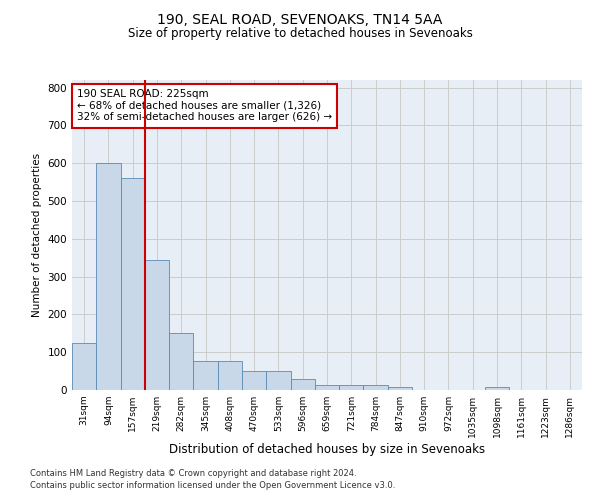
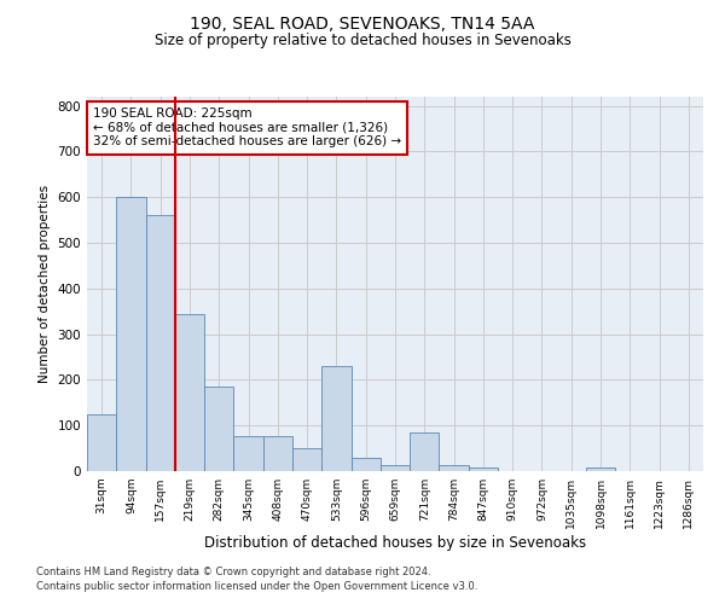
282sqm: 150 -> 185
533sqm: 50 -> 230
721sqm: 13 -> 85
